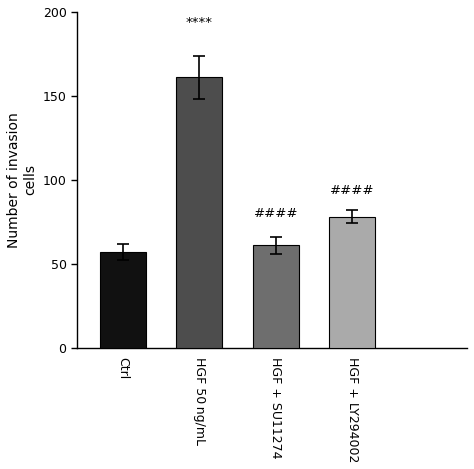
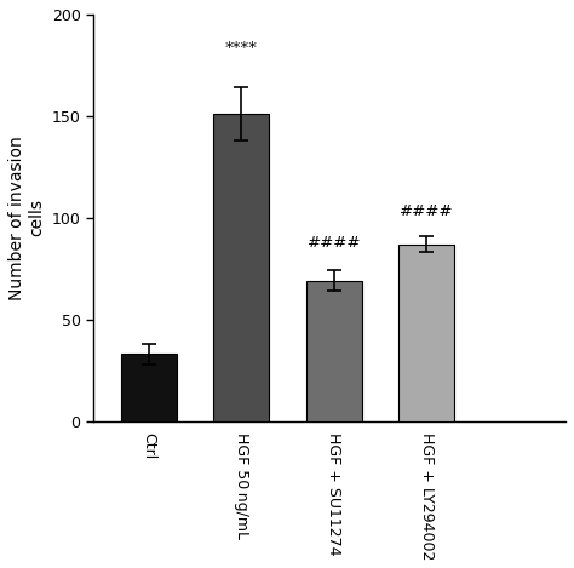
Ctrl: 57 -> 33
HGF 50 ng/mL: 161 -> 151
HGF + SU11274: 61 -> 69
HGF + LY294002: 78 -> 87
